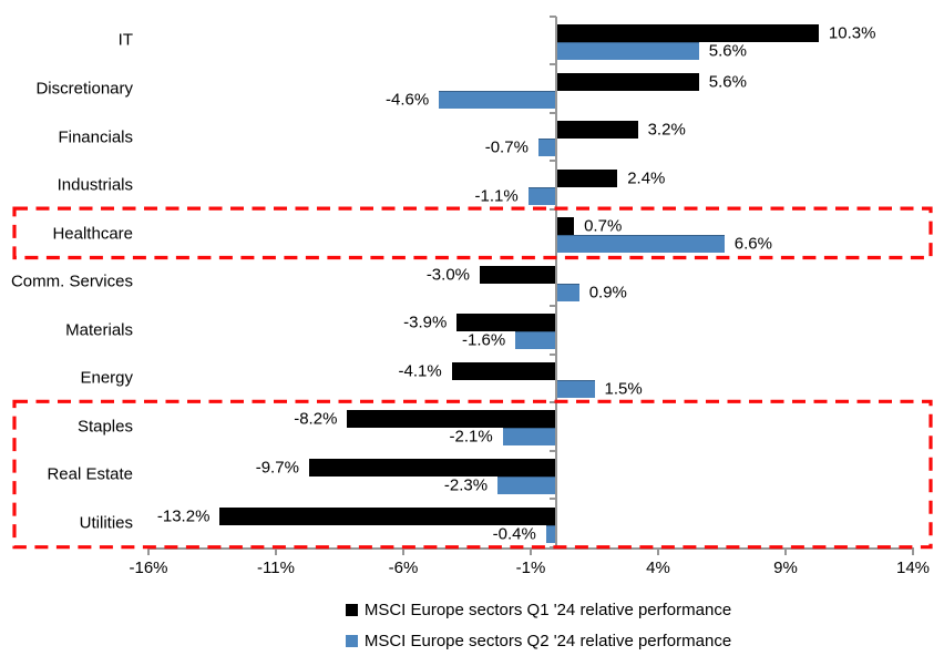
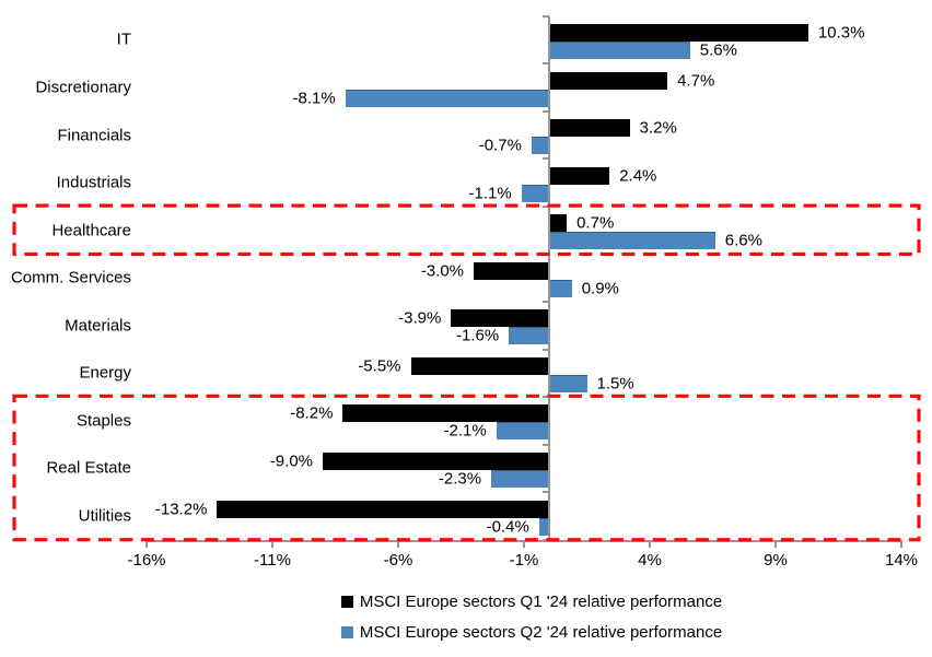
MSCI Europe sectors Q1 '24 relative performance/Discretionary: 5.6% -> 4.7%
MSCI Europe sectors Q2 '24 relative performance/Discretionary: -4.6% -> -8.1%
MSCI Europe sectors Q1 '24 relative performance/Energy: -4.1% -> -5.5%
MSCI Europe sectors Q1 '24 relative performance/Real Estate: -9.7% -> -9.0%
